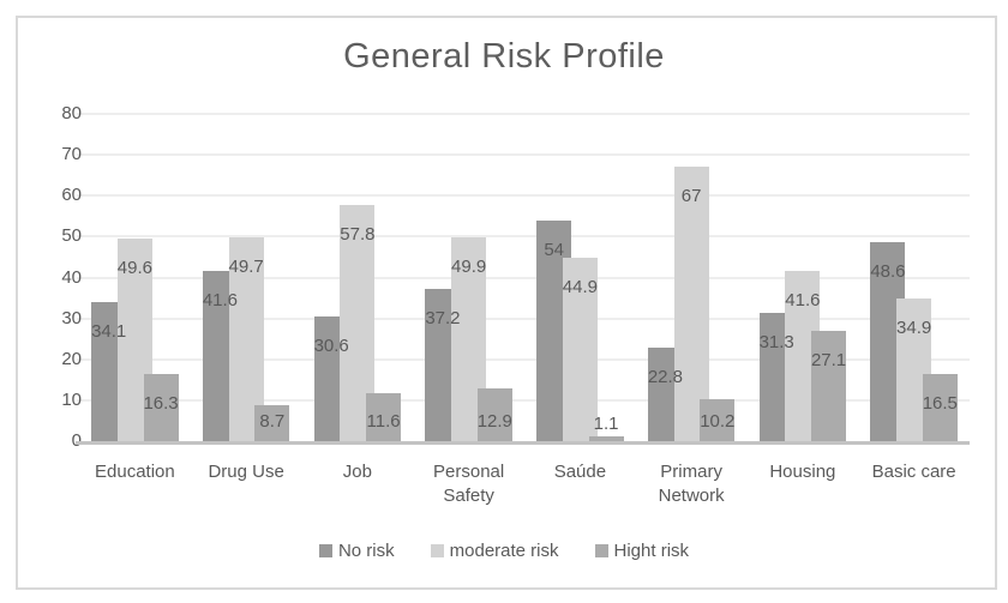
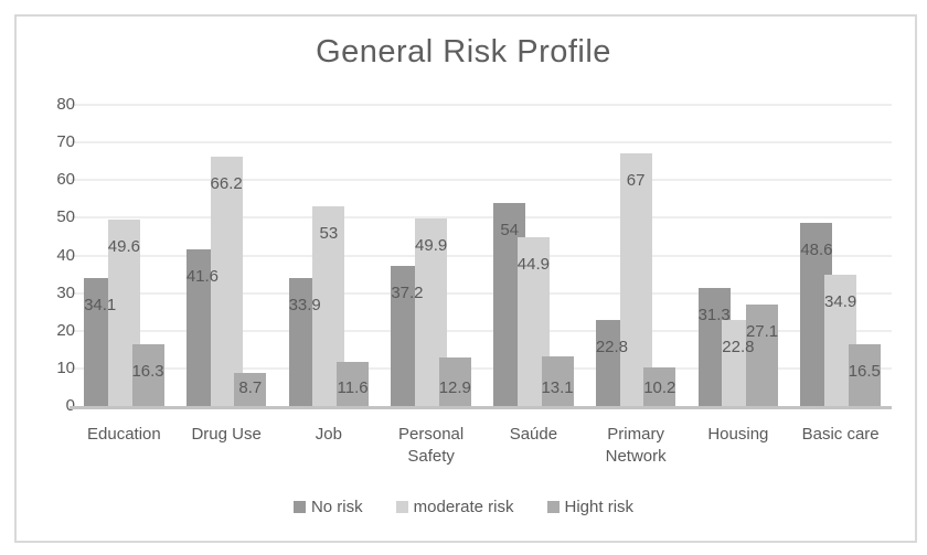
moderate risk/Drug Use: 49.7 -> 66.2
No risk/Job: 30.6 -> 33.9
moderate risk/Job: 57.8 -> 53
Hight risk/Saúde: 1.1 -> 13.1
moderate risk/Housing: 41.6 -> 22.8
